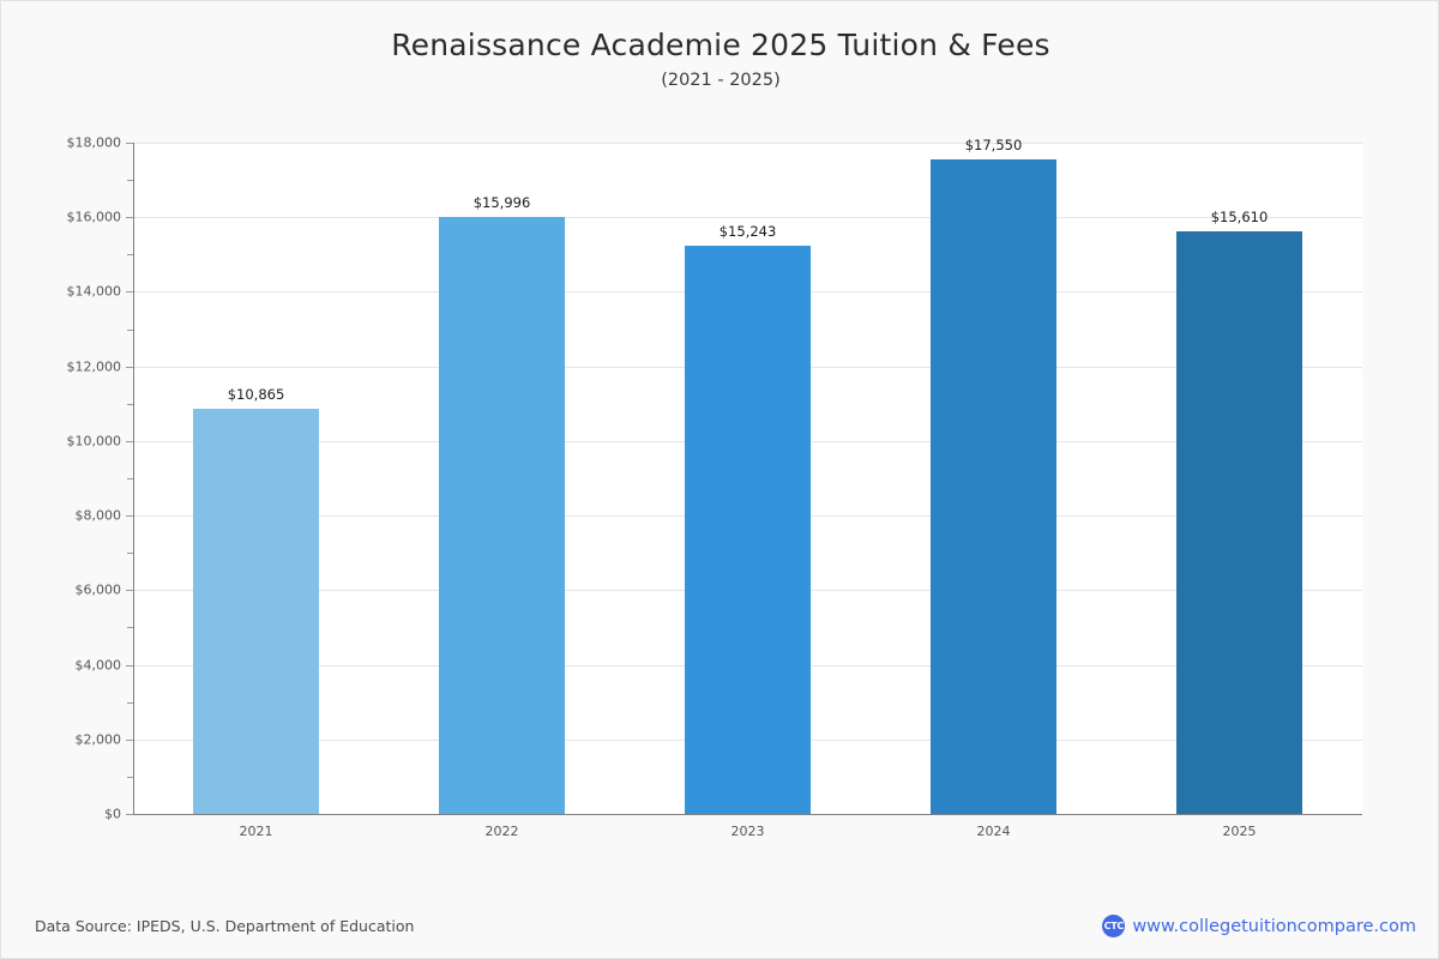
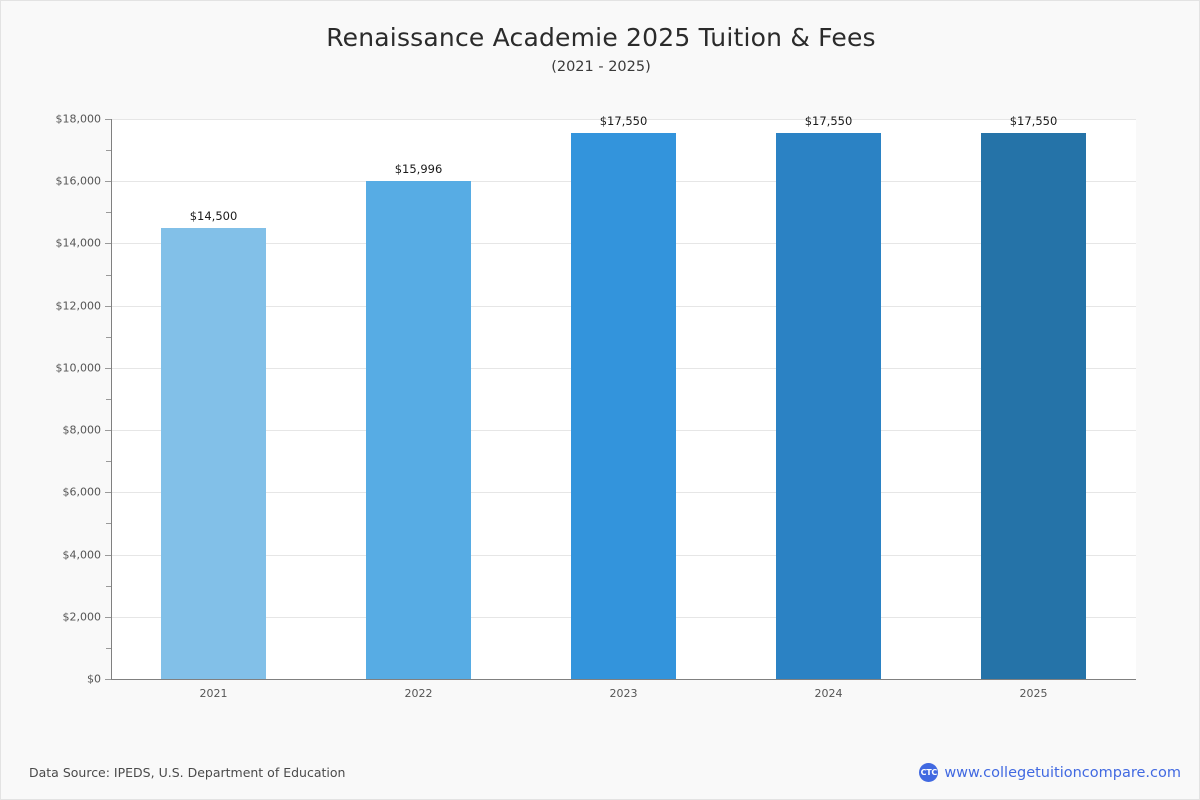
2021: $10,865 -> $14,500
2023: $15,243 -> $17,550
2025: $15,610 -> $17,550
